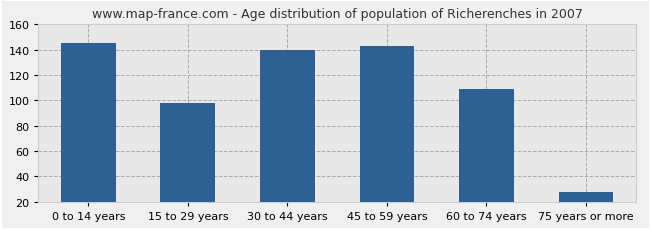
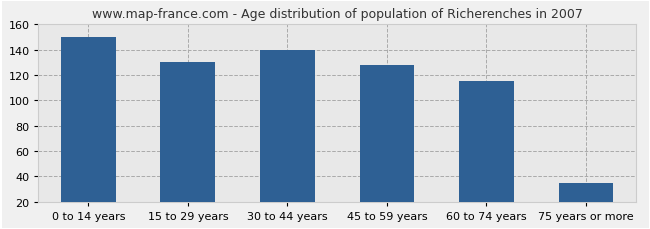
0 to 14 years: 145 -> 150
15 to 29 years: 98 -> 130
45 to 59 years: 143 -> 128
60 to 74 years: 109 -> 115
75 years or more: 28 -> 35
